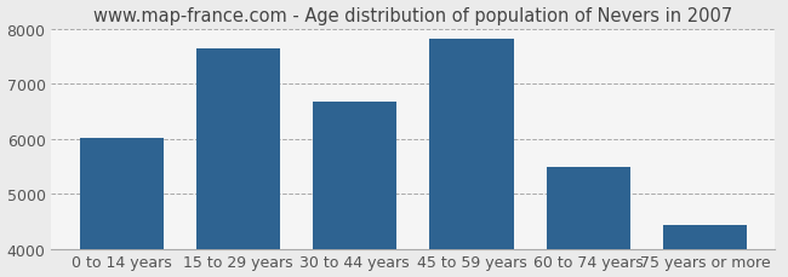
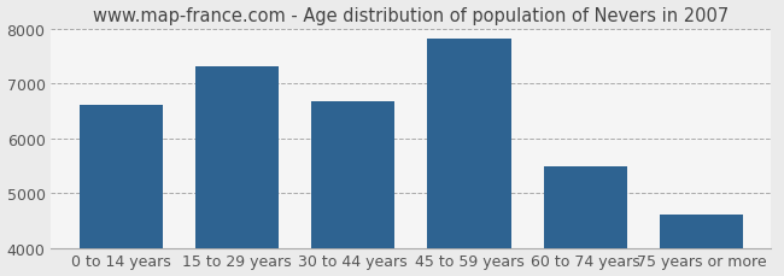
0 to 14 years: 6020 -> 6600
15 to 29 years: 7640 -> 7300
75 years or more: 4430 -> 4600
